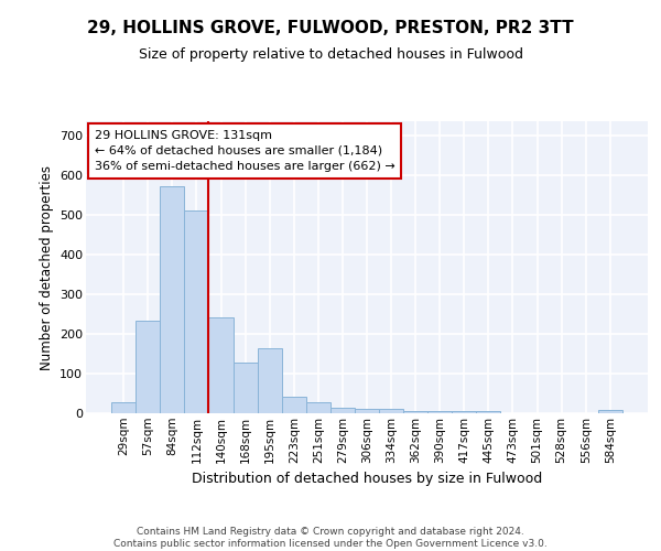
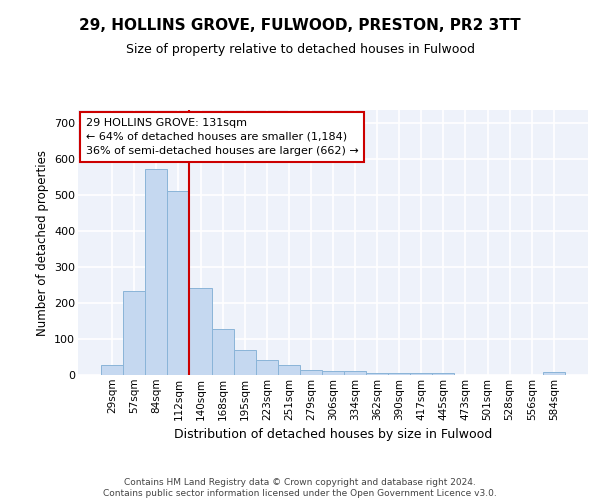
195sqm: 165 -> 70
